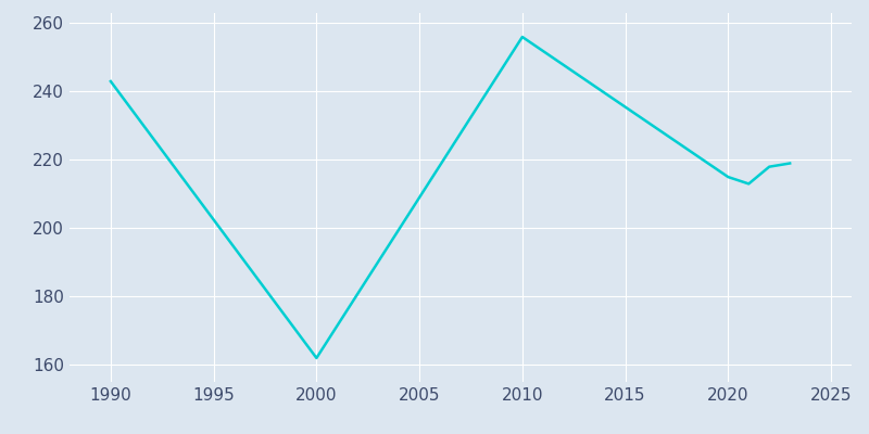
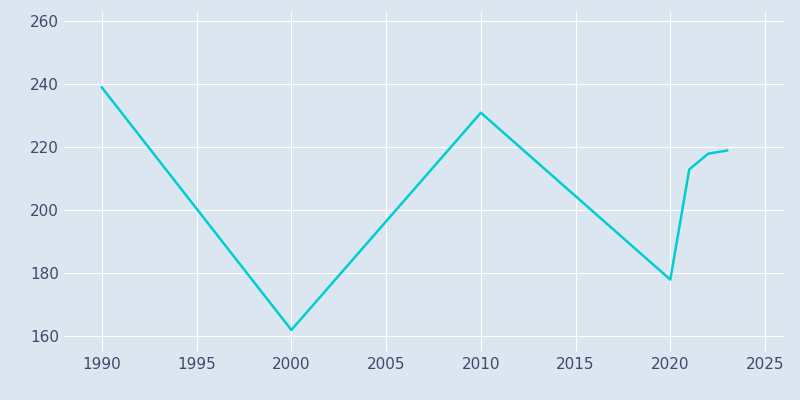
1990: 243 -> 239
2010: 256 -> 231
2020: 215 -> 178
